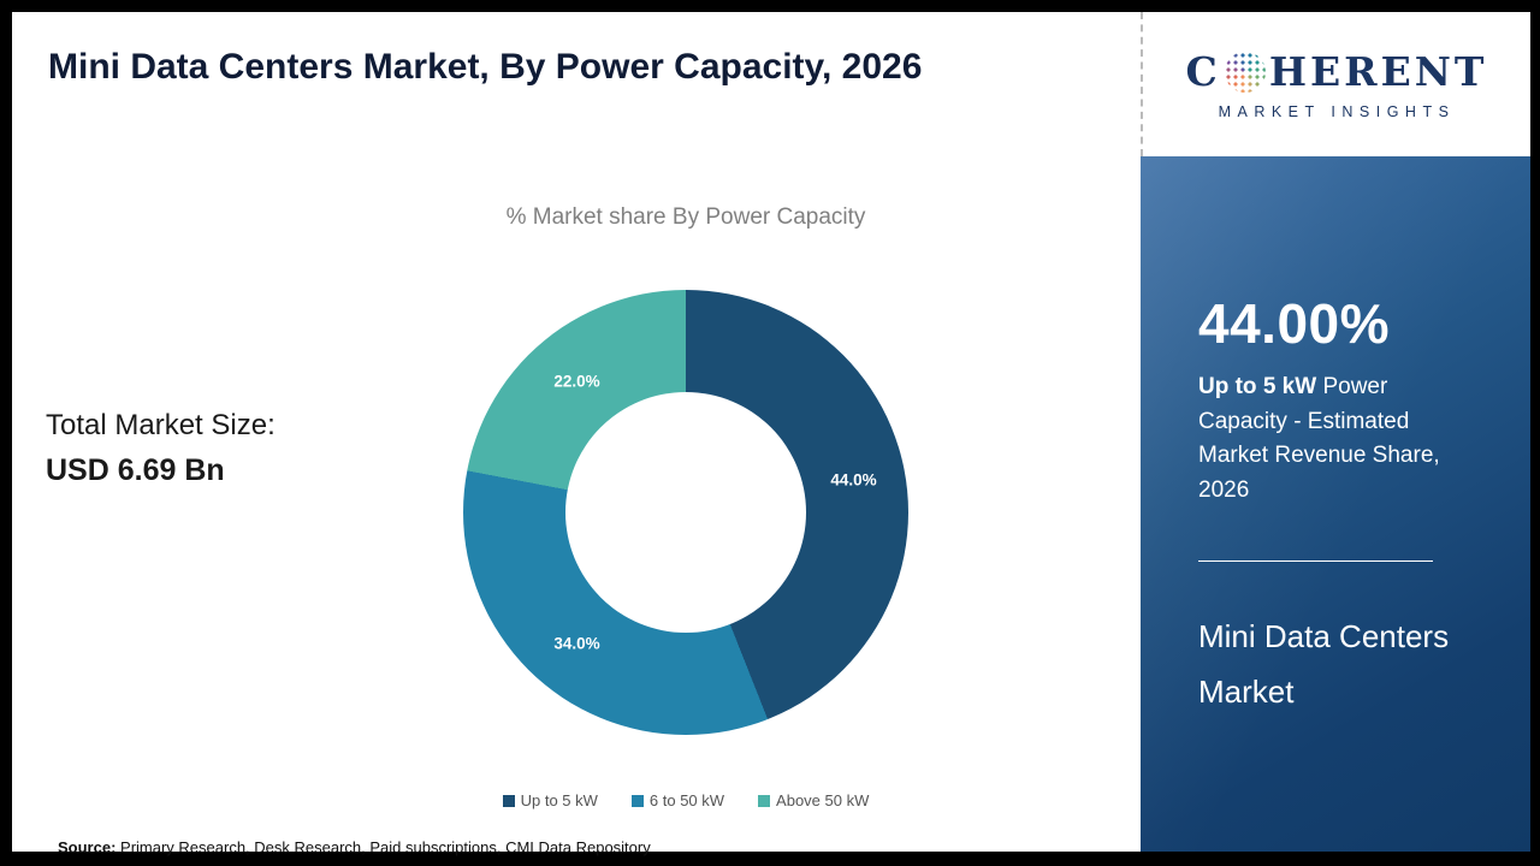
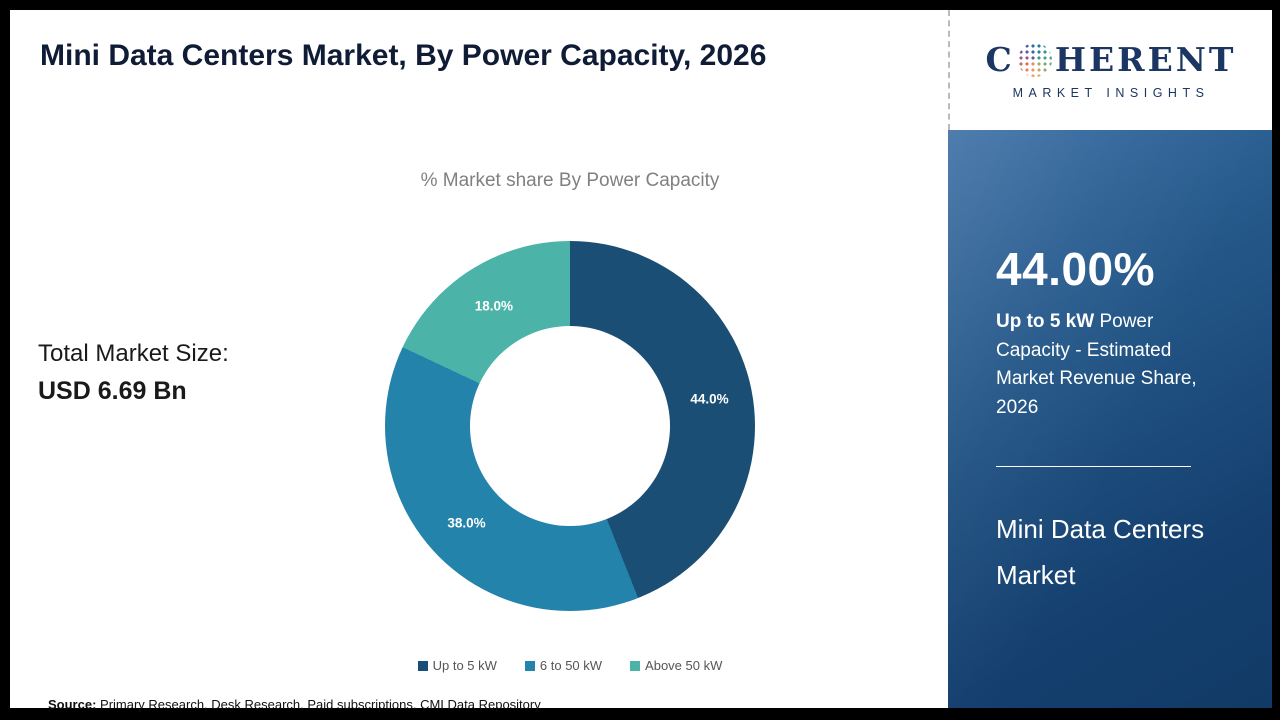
6 to 50 kW: 34.0% -> 38.0%
Above 50 kW: 22.0% -> 18.0%
